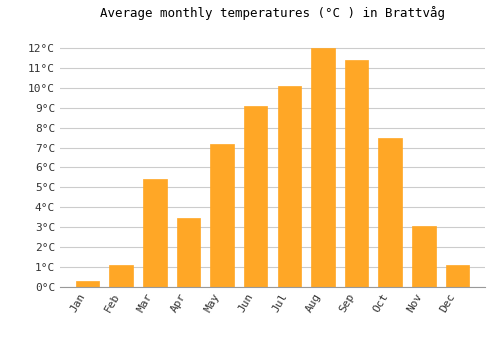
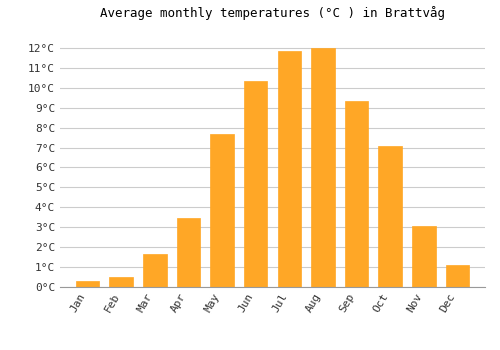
Feb: 1.1°C -> 0.5°C
Mar: 5.4°C -> 1.6°C
May: 7.2°C -> 7.7°C
Jun: 9.1°C -> 10.3°C
Jul: 10.1°C -> 11.8°C
Sep: 11.4°C -> 9.3°C
Oct: 7.5°C -> 7.1°C
